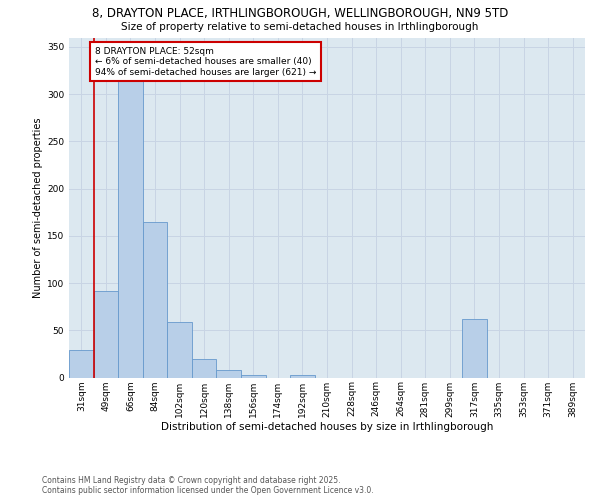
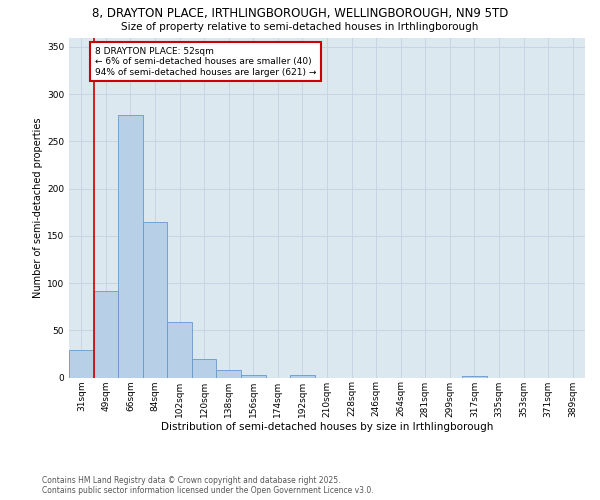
66sqm: 314 -> 278
317sqm: 62 -> 2
